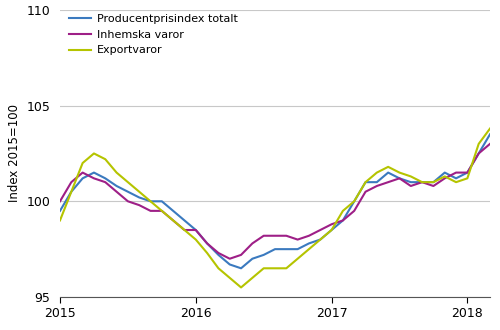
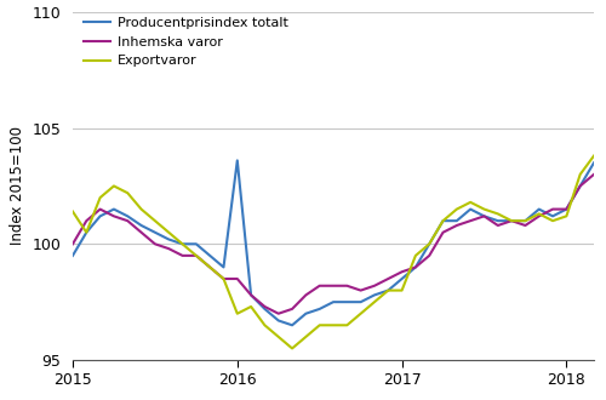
Exportvaror/2015: 99.0 -> 101.4
Producentprisindex totalt/2016: 98.5 -> 103.6
Exportvaror/2016: 98.0 -> 97.0
Exportvaror/2017: 98.5 -> 98.0
